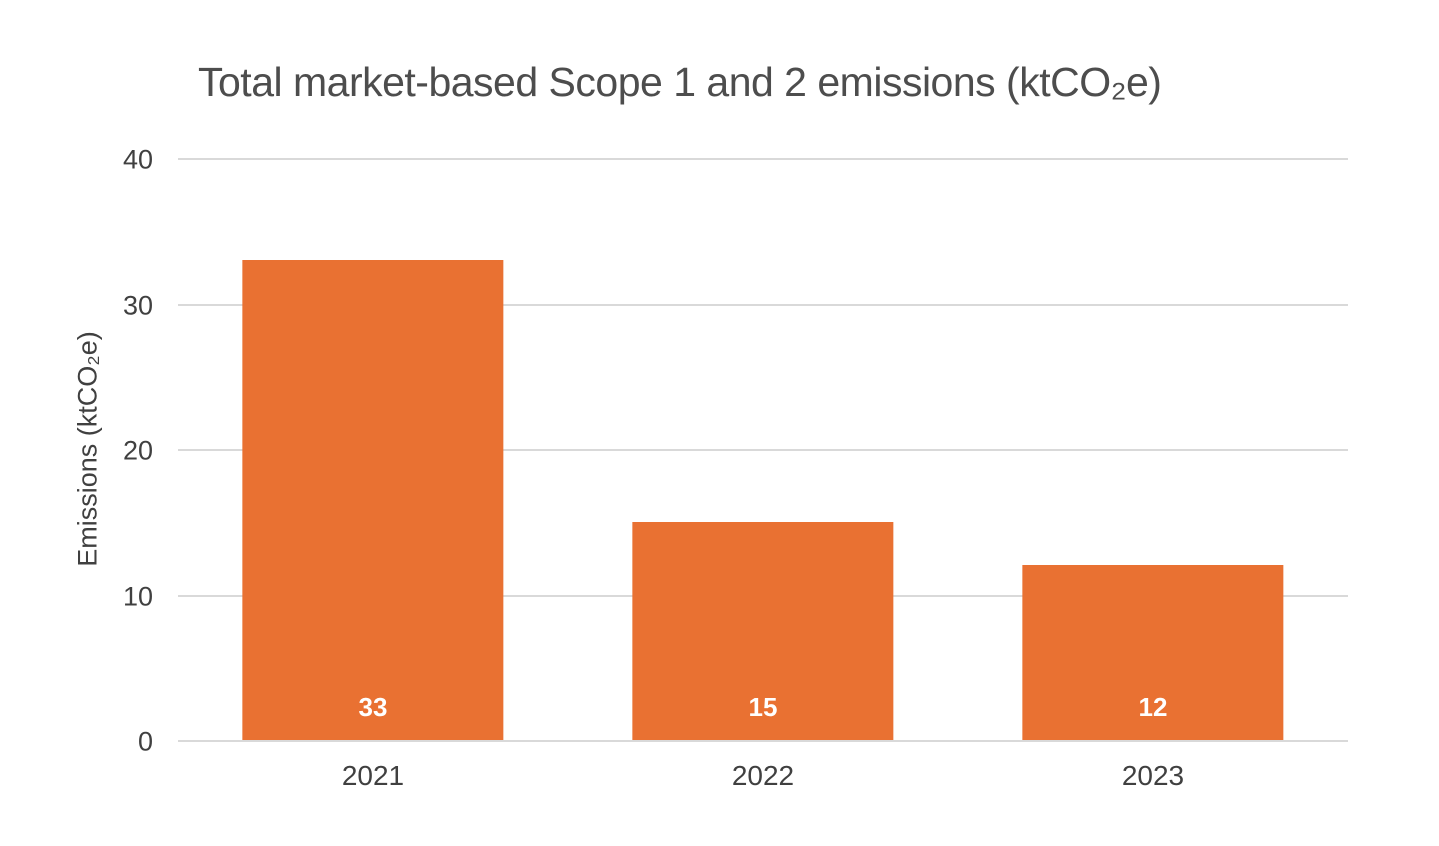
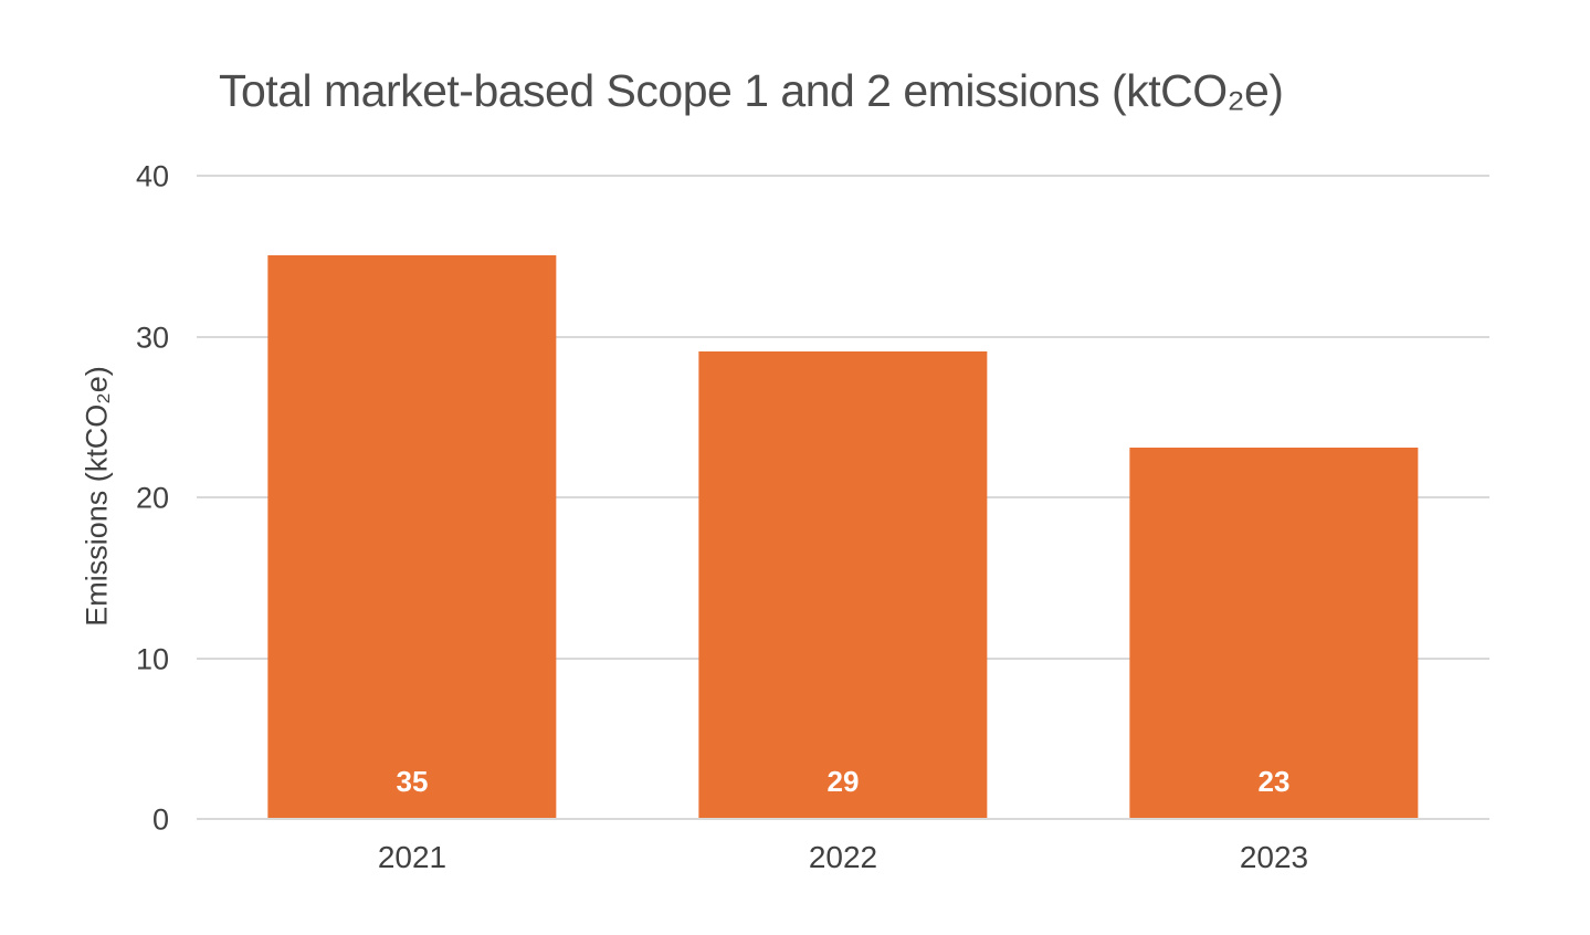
2021: 33 -> 35
2022: 15 -> 29
2023: 12 -> 23
